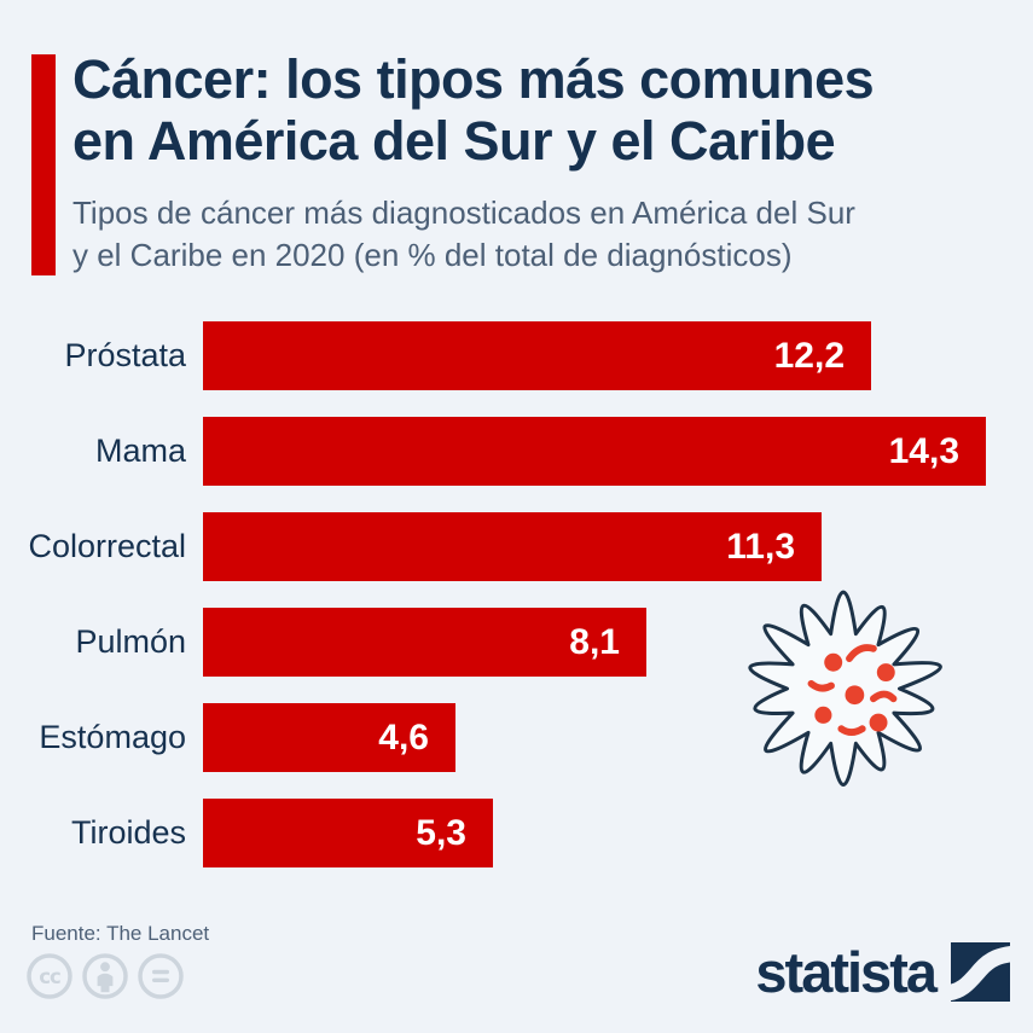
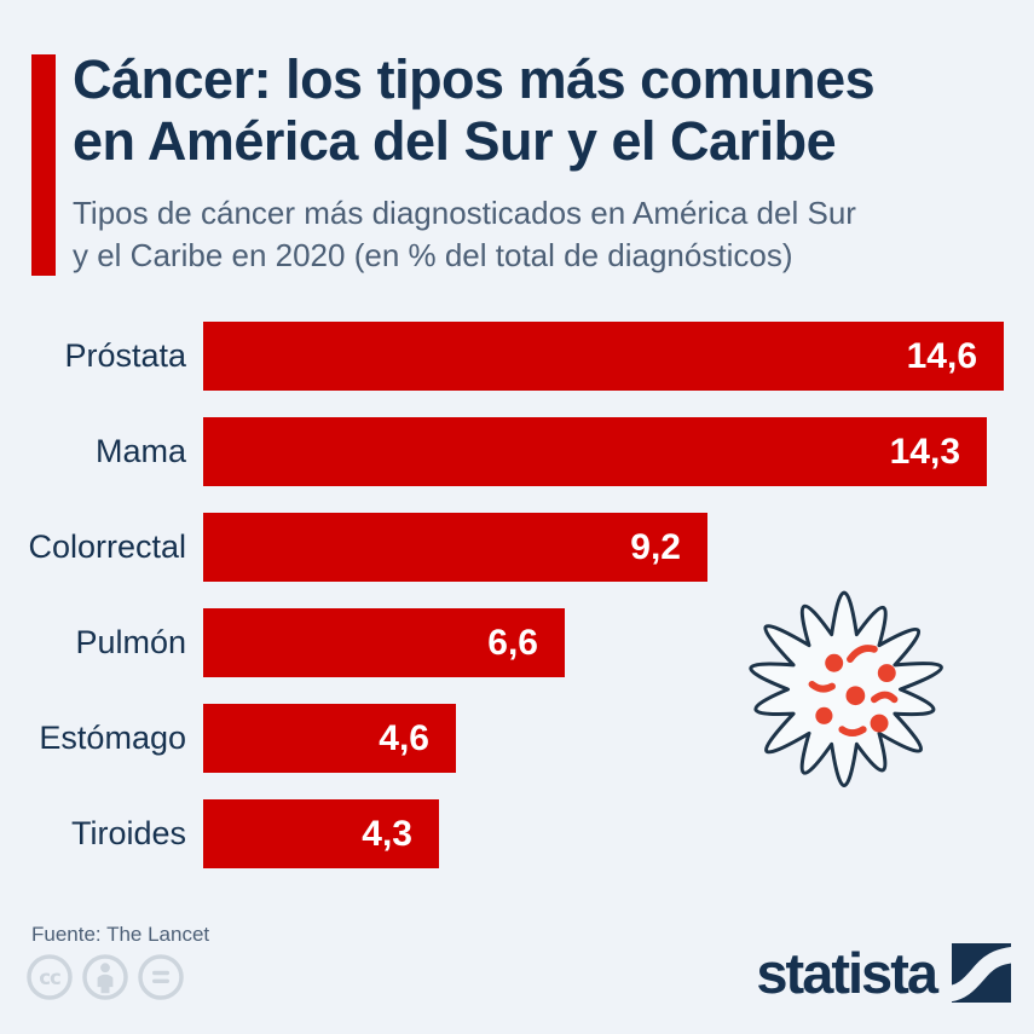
Próstata: 12,2 -> 14,6
Colorrectal: 11,3 -> 9,2
Pulmón: 8,1 -> 6,6
Tiroides: 5,3 -> 4,3
